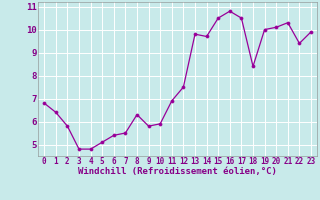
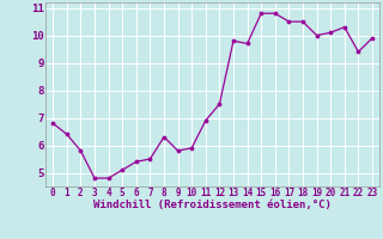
15: 10.5 -> 10.8
18: 8.4 -> 10.5
